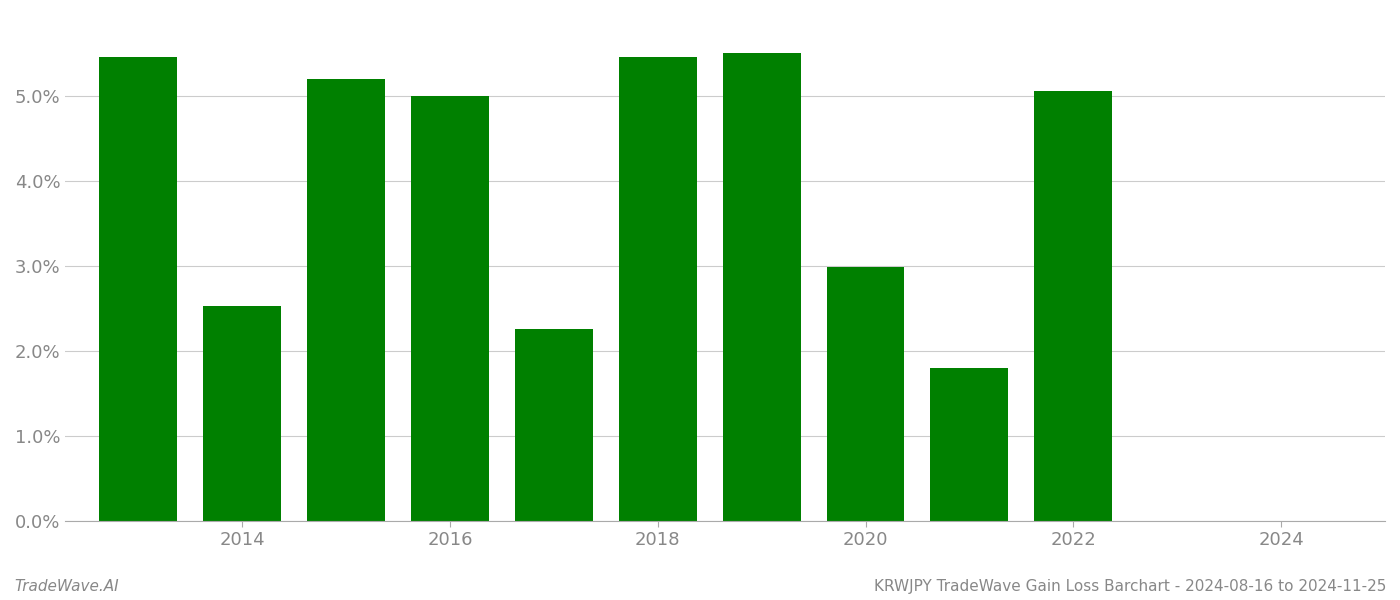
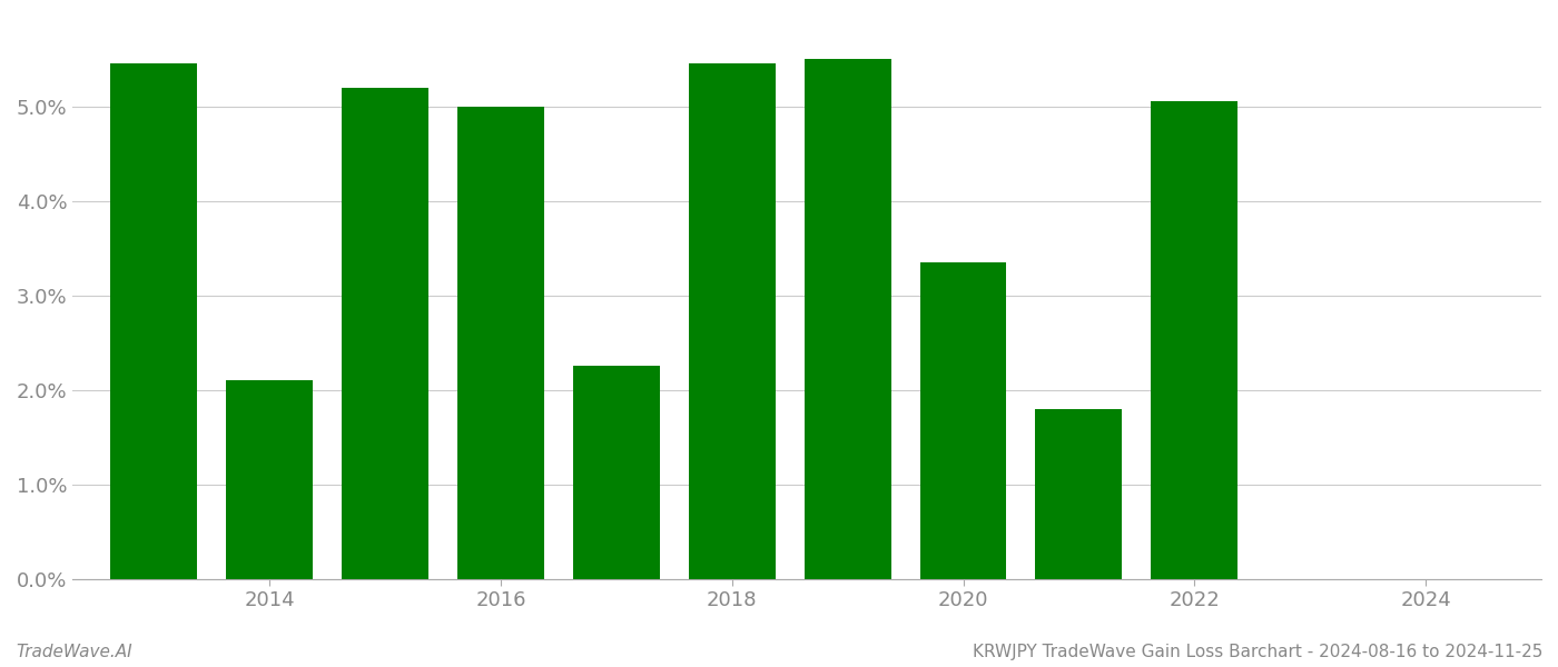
2014: 2.52% -> 2.10%
2020: 2.98% -> 3.35%
